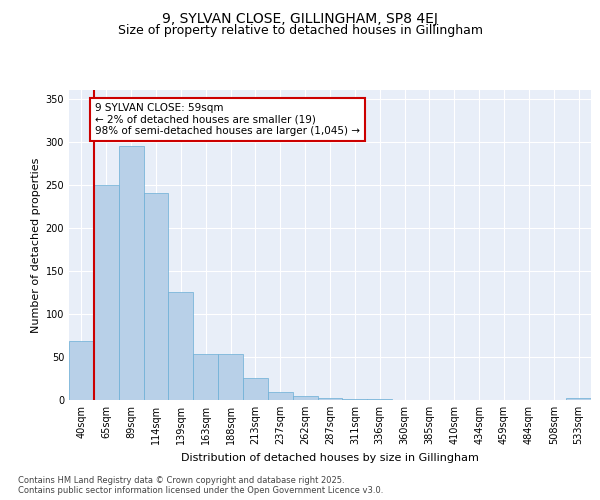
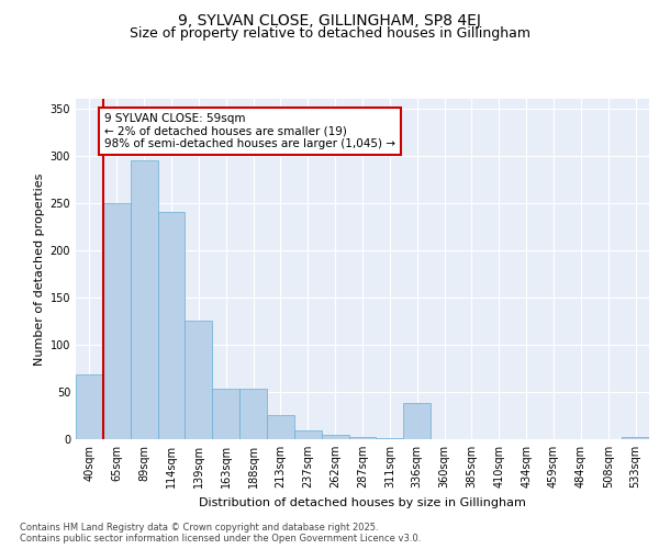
336sqm: 1 -> 38
